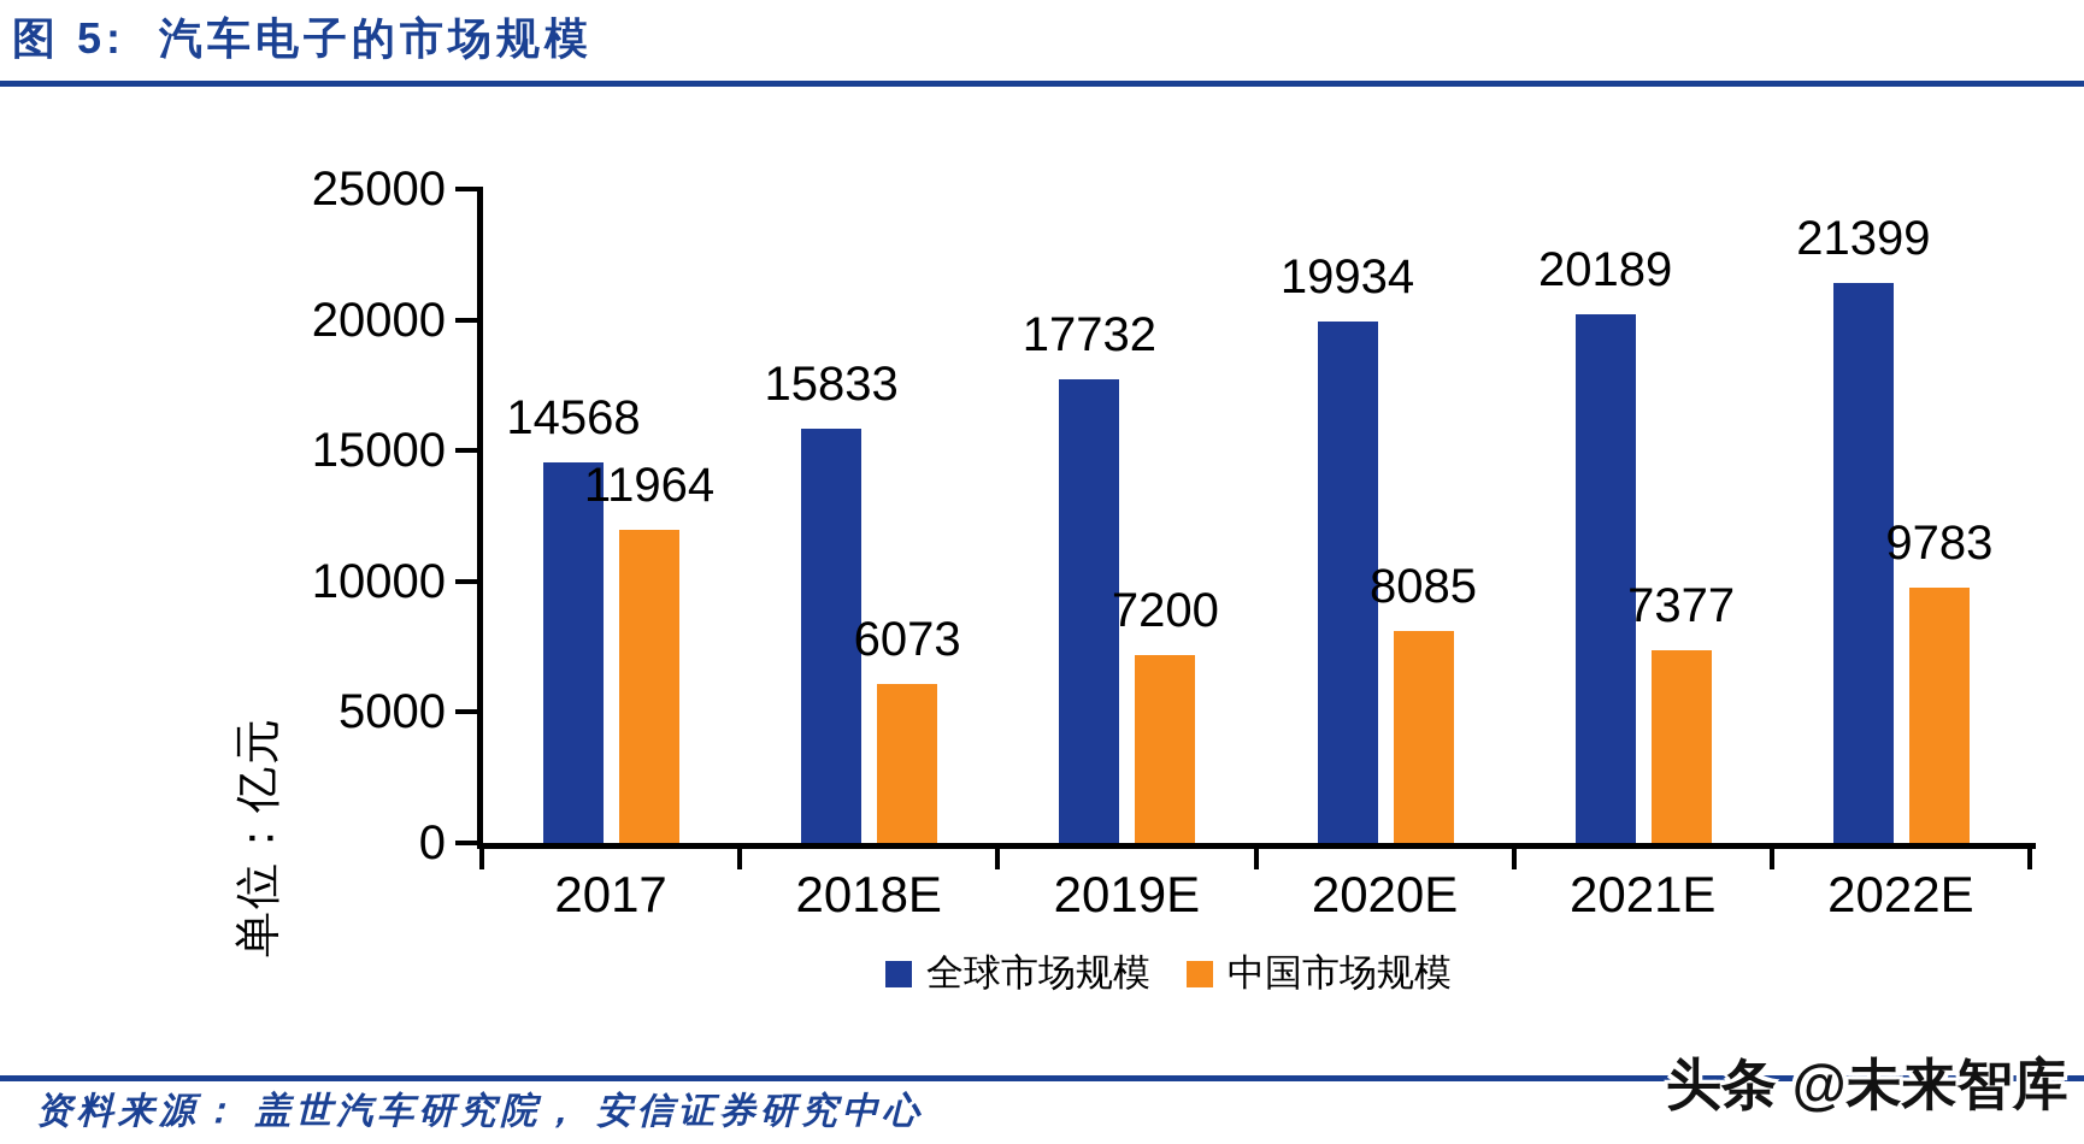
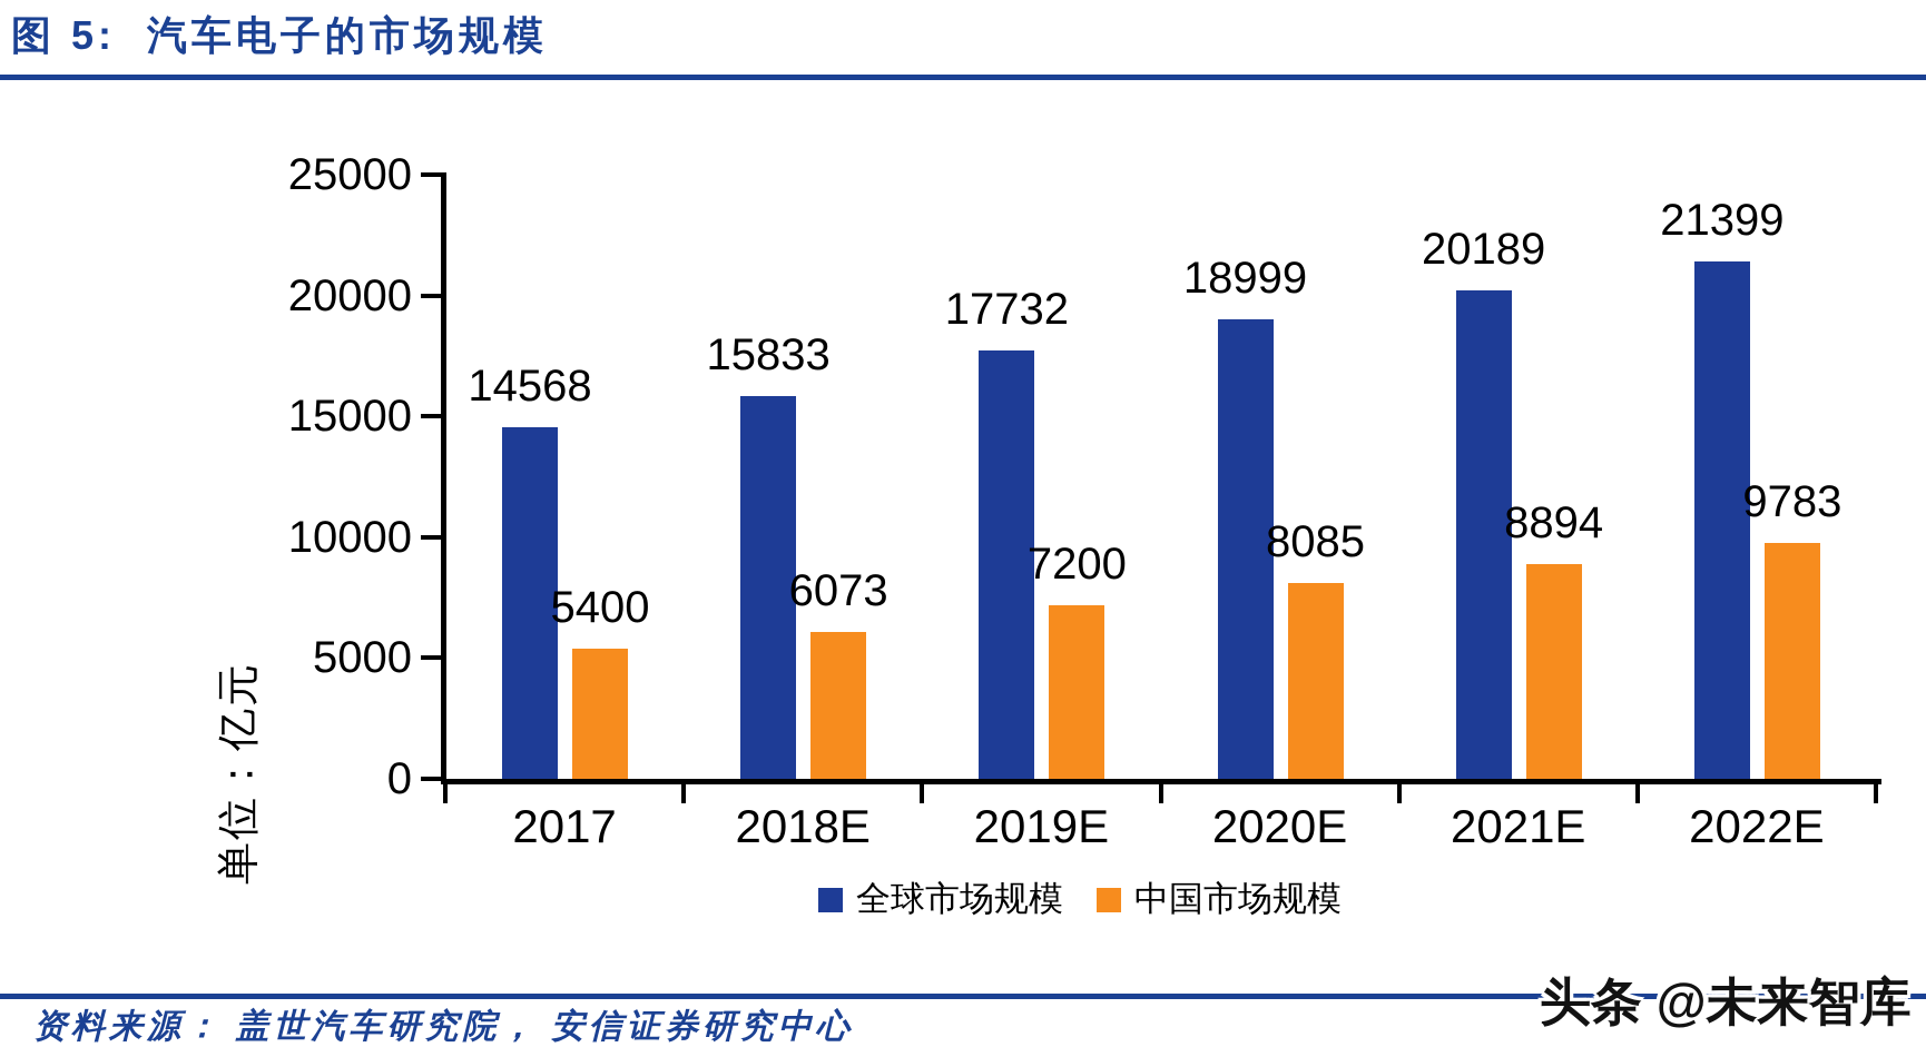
中国市场规模/2017: 11964 -> 5400
全球市场规模/2020E: 19934 -> 18999
中国市场规模/2021E: 7377 -> 8894
